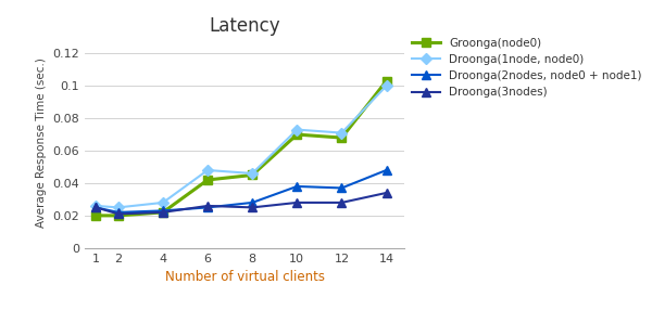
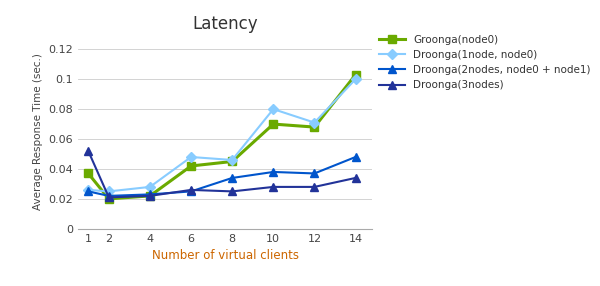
Groonga(node0)/1: 0.020 -> 0.037
Droonga(3nodes)/1: 0.025 -> 0.052
Droonga(2nodes, node0 + node1)/8: 0.028 -> 0.034
Droonga(1node, node0)/10: 0.073 -> 0.080
